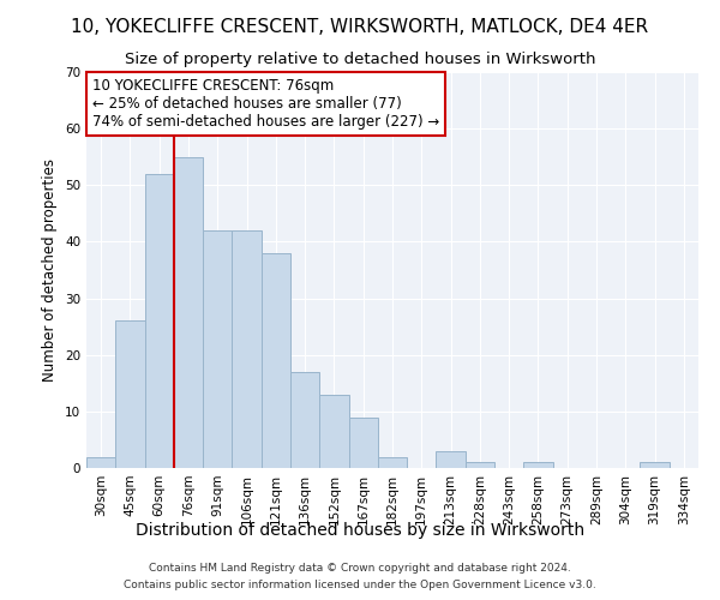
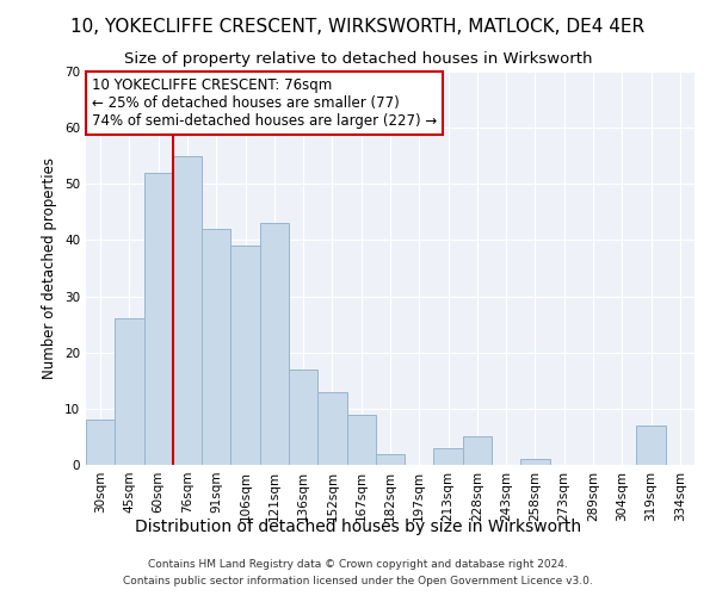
30sqm: 2 -> 8
106sqm: 42 -> 39
121sqm: 38 -> 43
228sqm: 1 -> 5
319sqm: 1 -> 7
